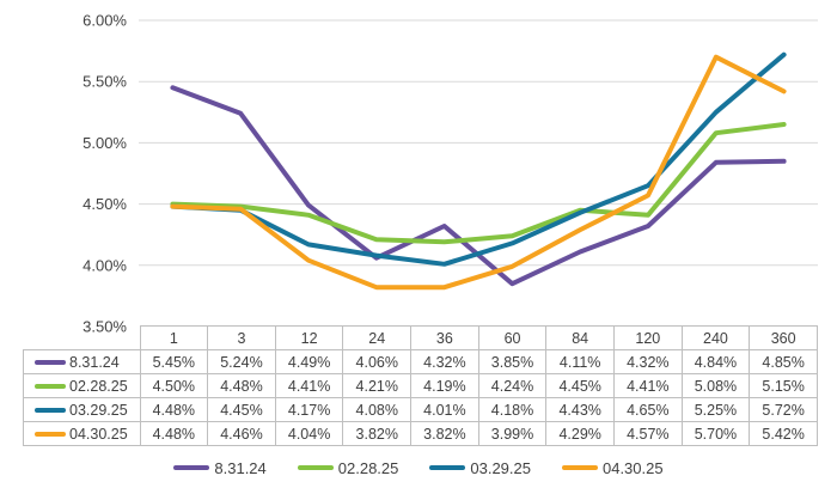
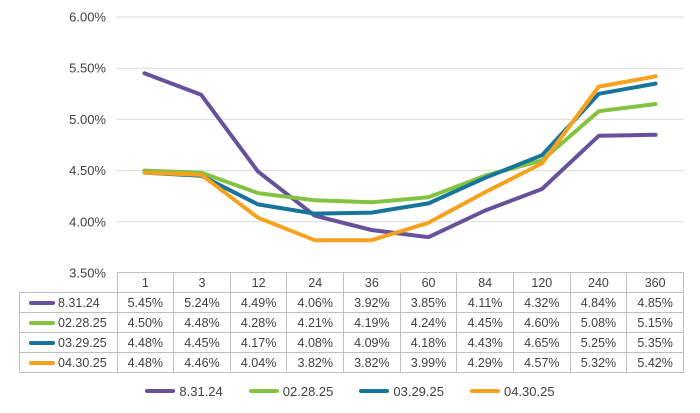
02.28.25/12: 4.41% -> 4.28%
8.31.24/36: 4.32% -> 3.92%
03.29.25/36: 4.01% -> 4.09%
02.28.25/120: 4.41% -> 4.60%
04.30.25/240: 5.70% -> 5.32%
03.29.25/360: 5.72% -> 5.35%
